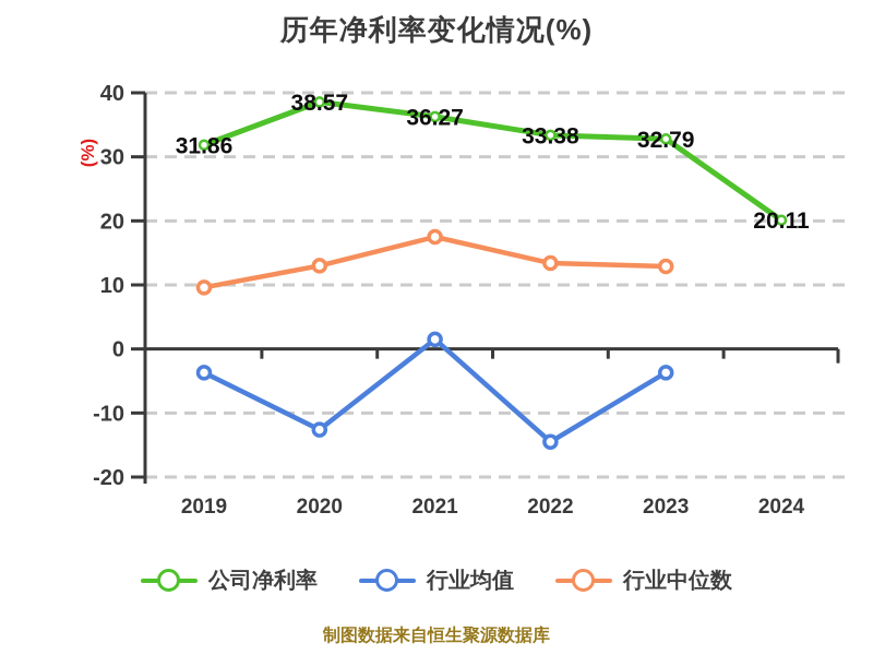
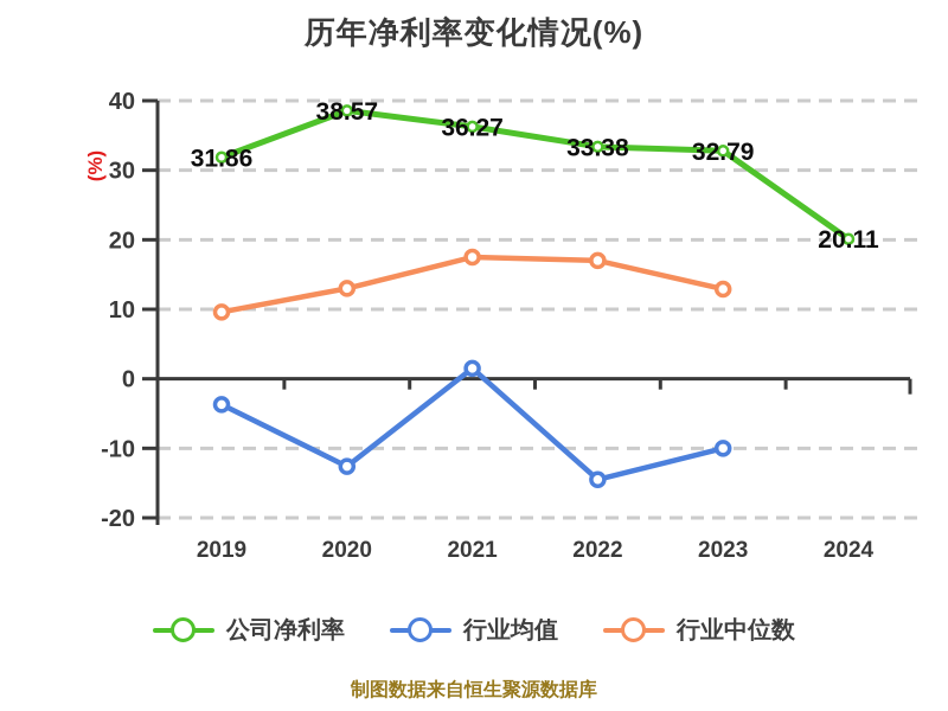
行业中位数/2022: 13 -> 17
行业均值/2023: -4 -> -10
